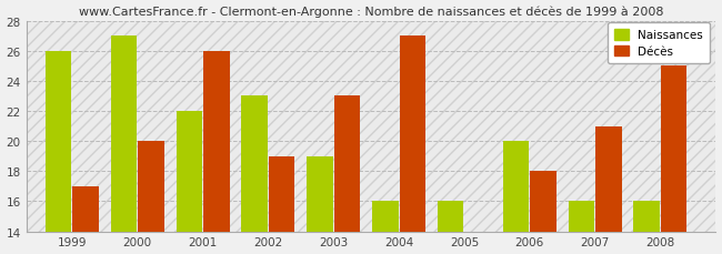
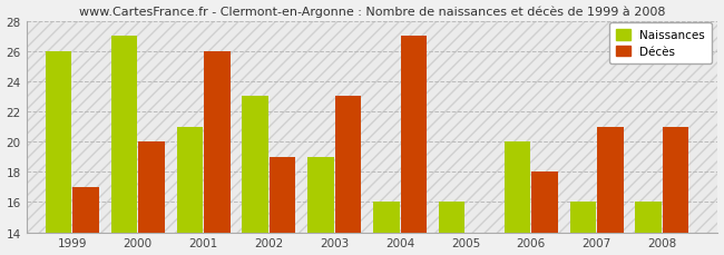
Naissances/2001: 22 -> 21
Décès/2008: 25 -> 21
